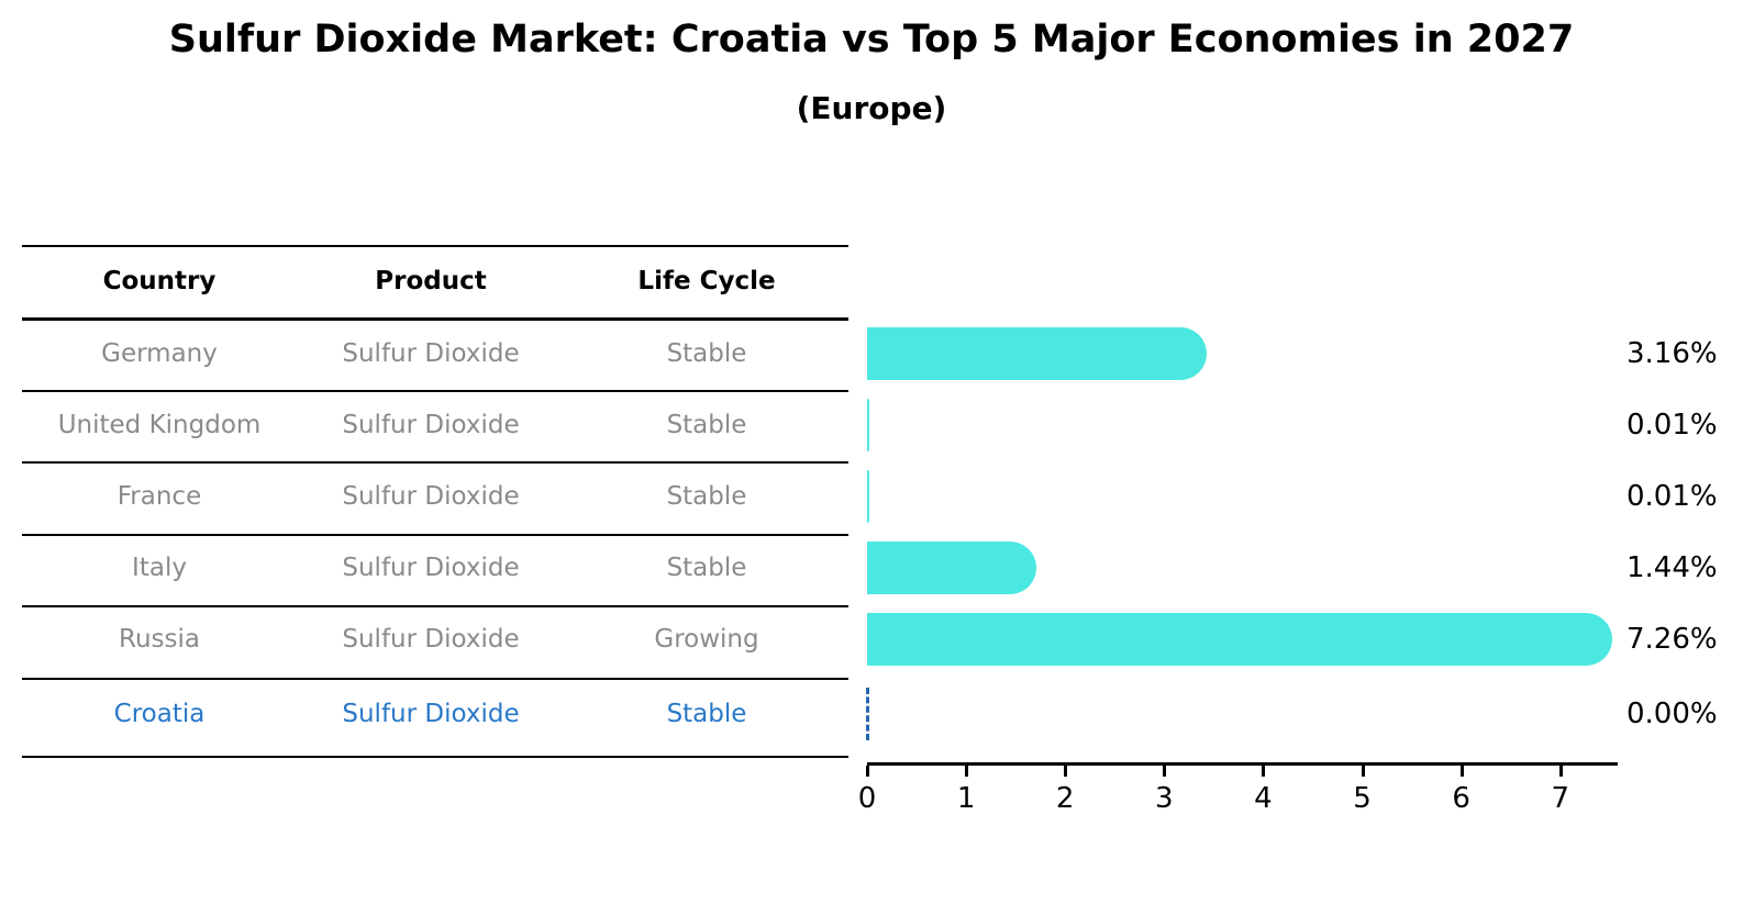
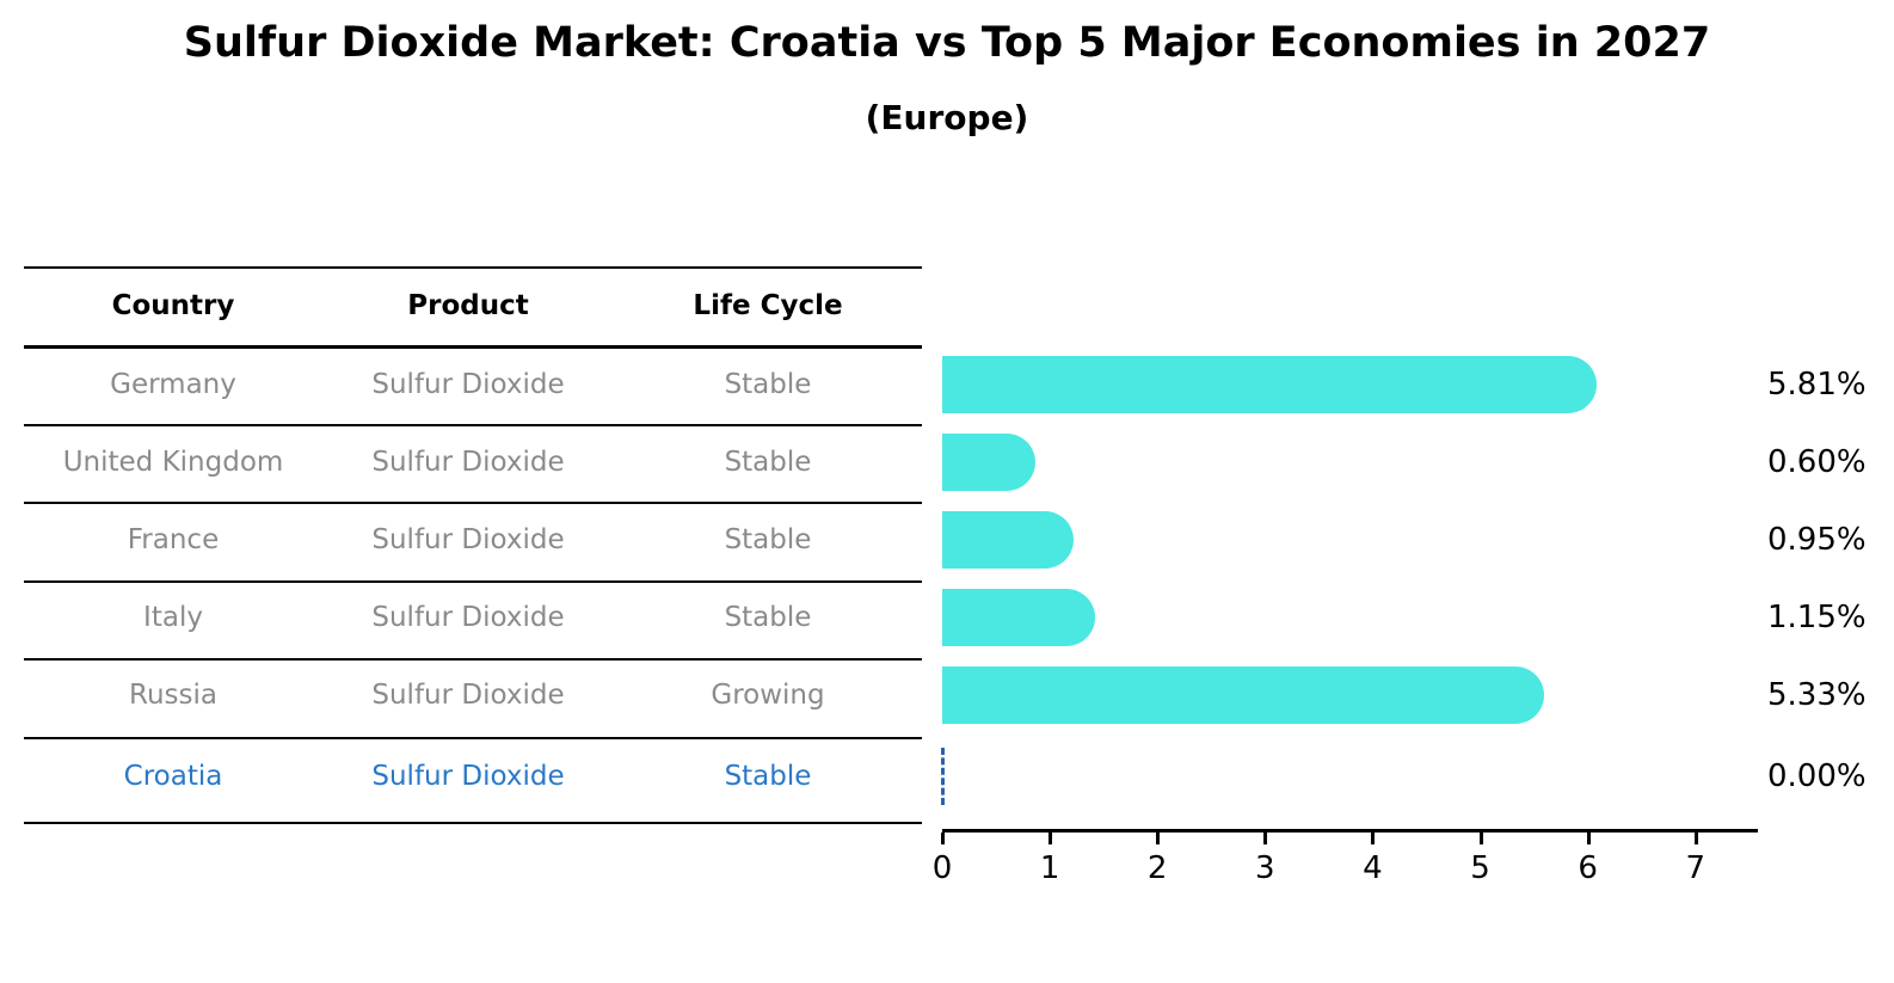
Germany: 3.16% -> 5.81%
United Kingdom: 0.01% -> 0.60%
France: 0.01% -> 0.95%
Italy: 1.44% -> 1.15%
Russia: 7.26% -> 5.33%
